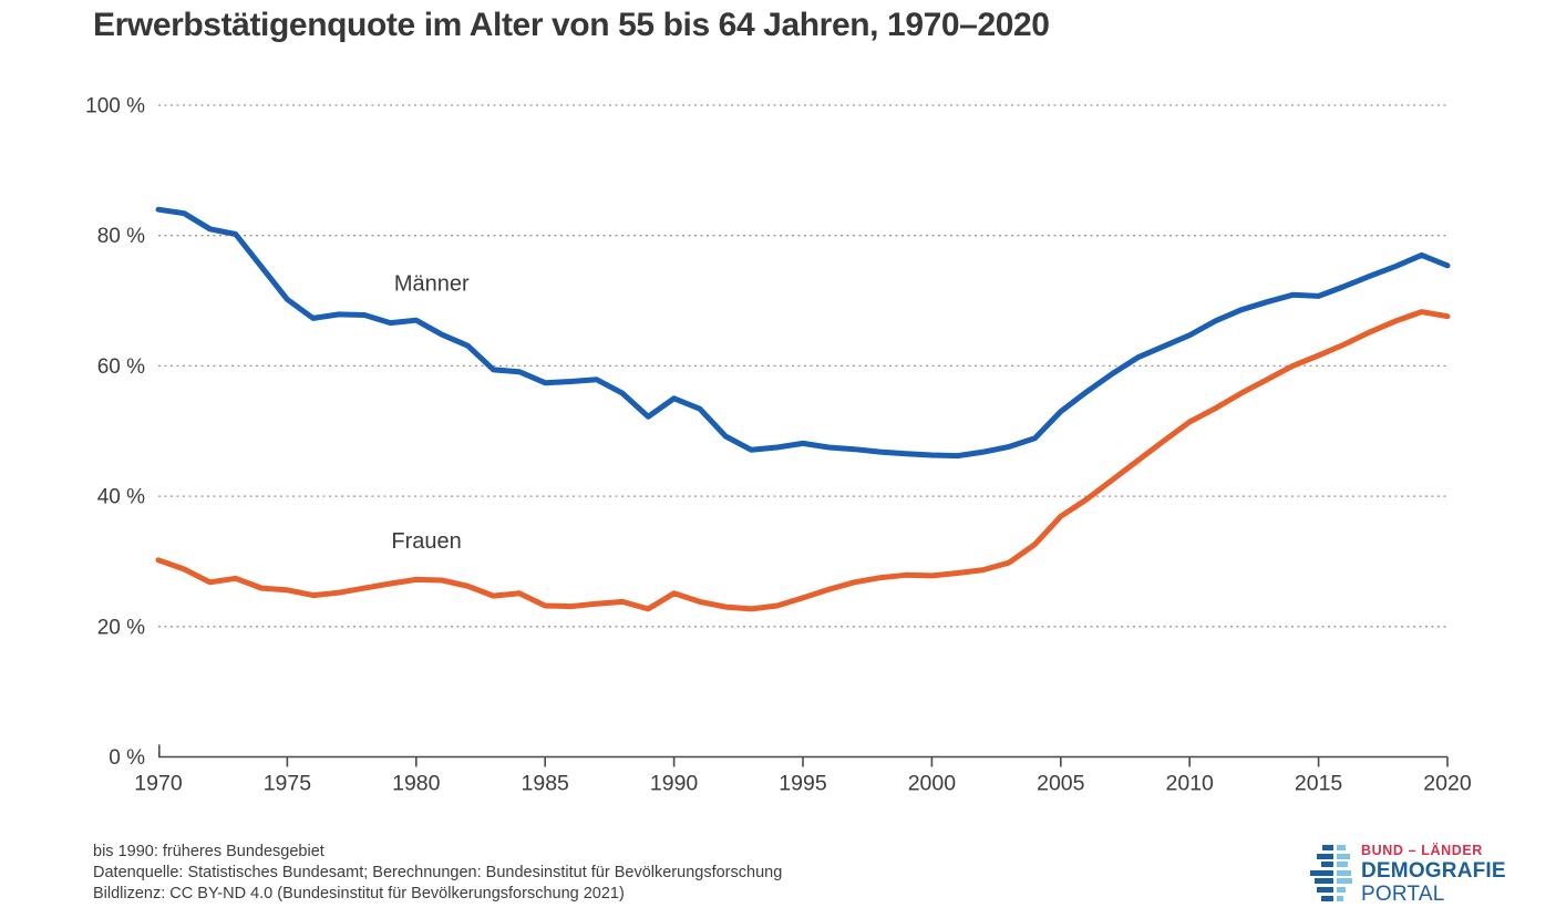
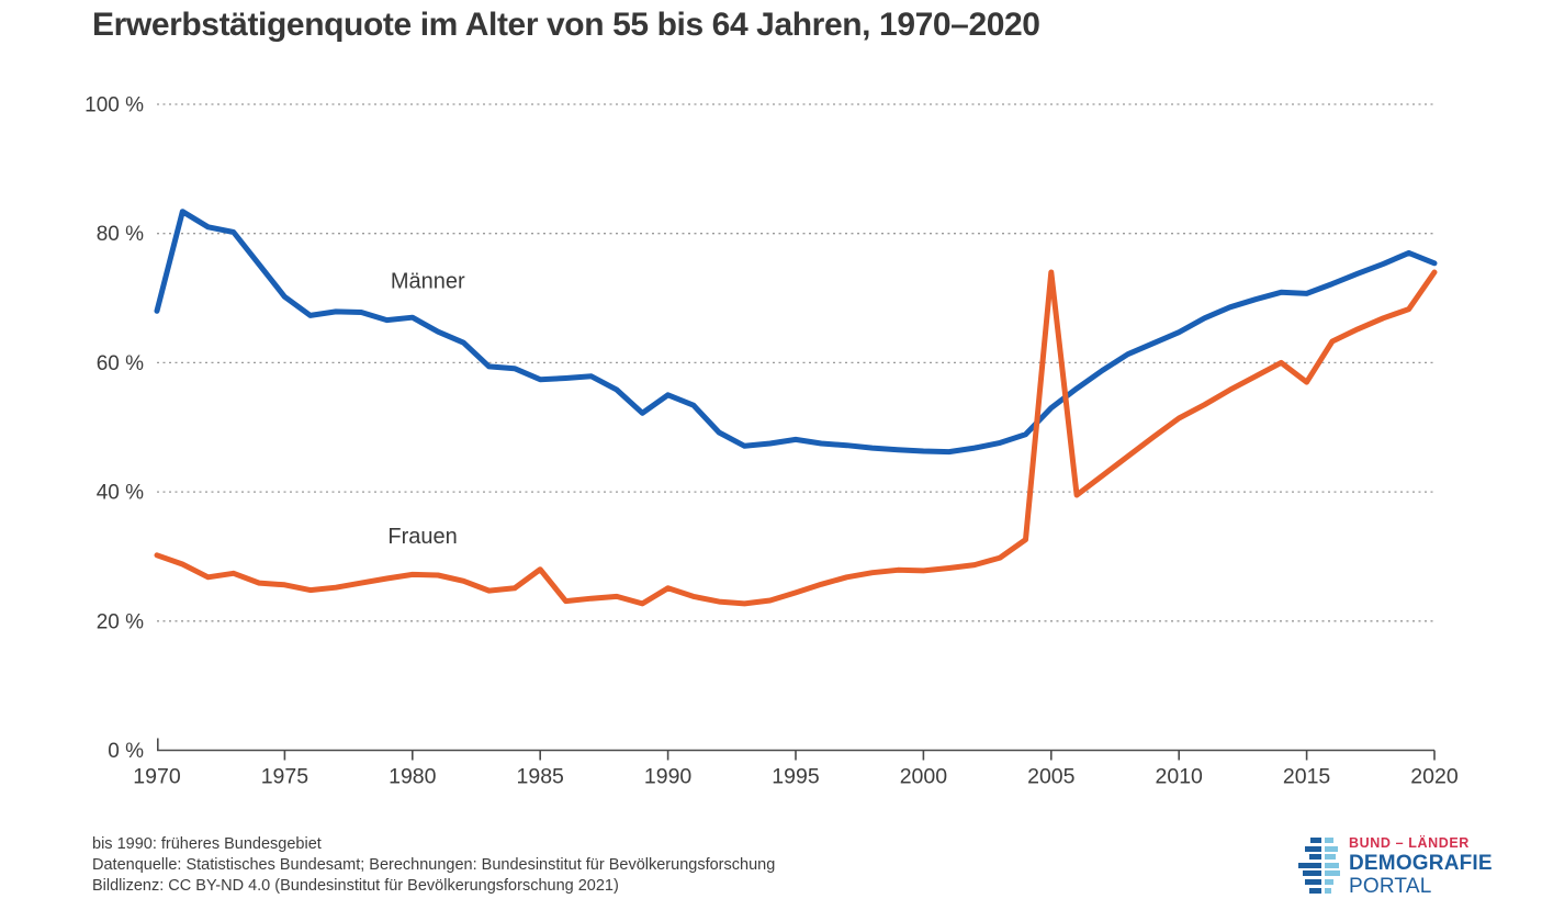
Männer/1970: 84% -> 68%
Frauen/1985: 23% -> 28%
Frauen/2005: 37% -> 74%
Frauen/2015: 62% -> 57%
Frauen/2020: 68% -> 74%
